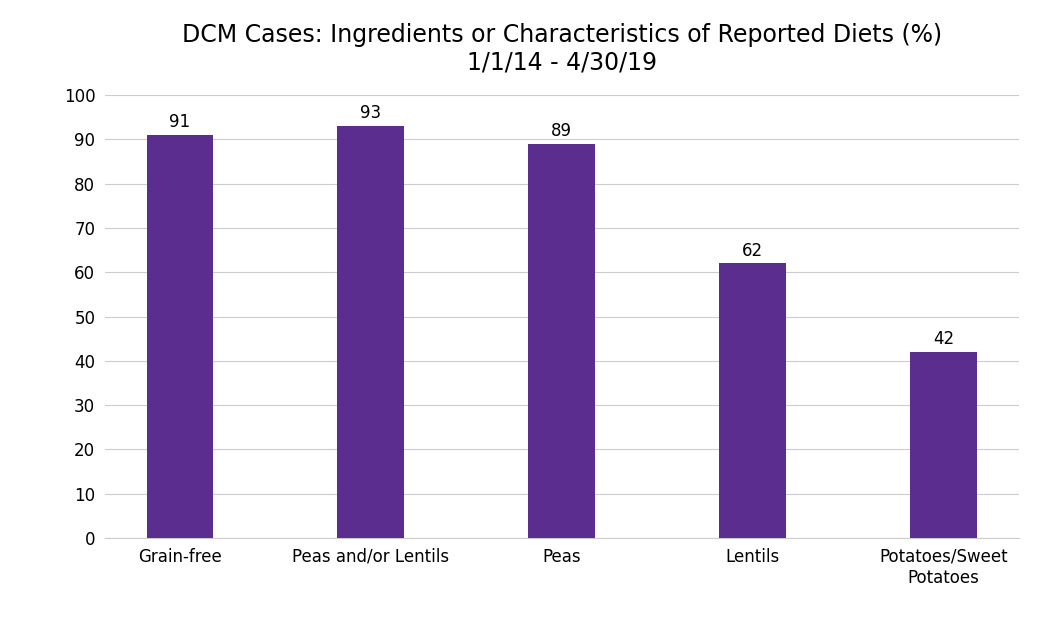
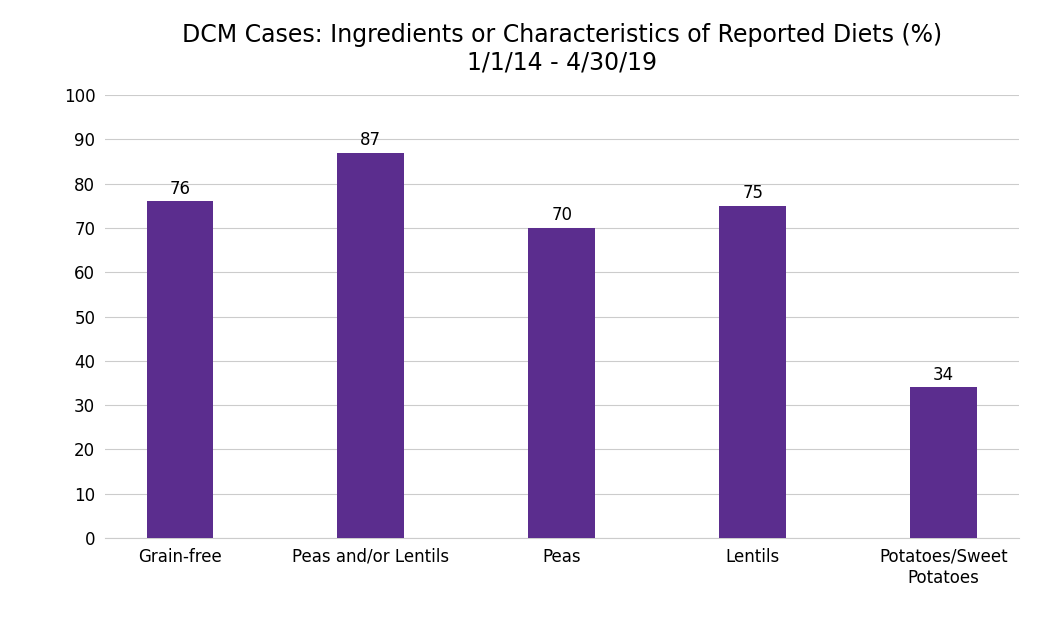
Grain-free: 91 -> 76
Peas and/or Lentils: 93 -> 87
Peas: 89 -> 70
Lentils: 62 -> 75
Potatoes/Sweet Potatoes: 42 -> 34
